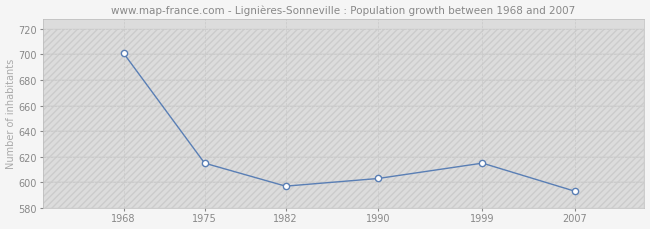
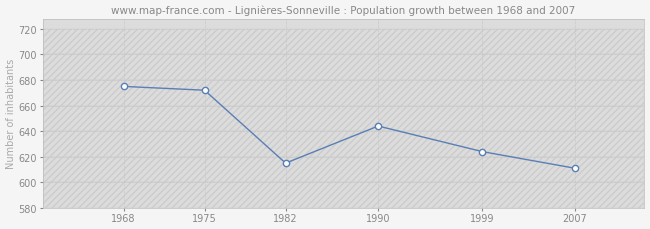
1968: 701 -> 675
1975: 615 -> 672
1982: 597 -> 615
1990: 603 -> 644
1999: 615 -> 624
2007: 593 -> 611
